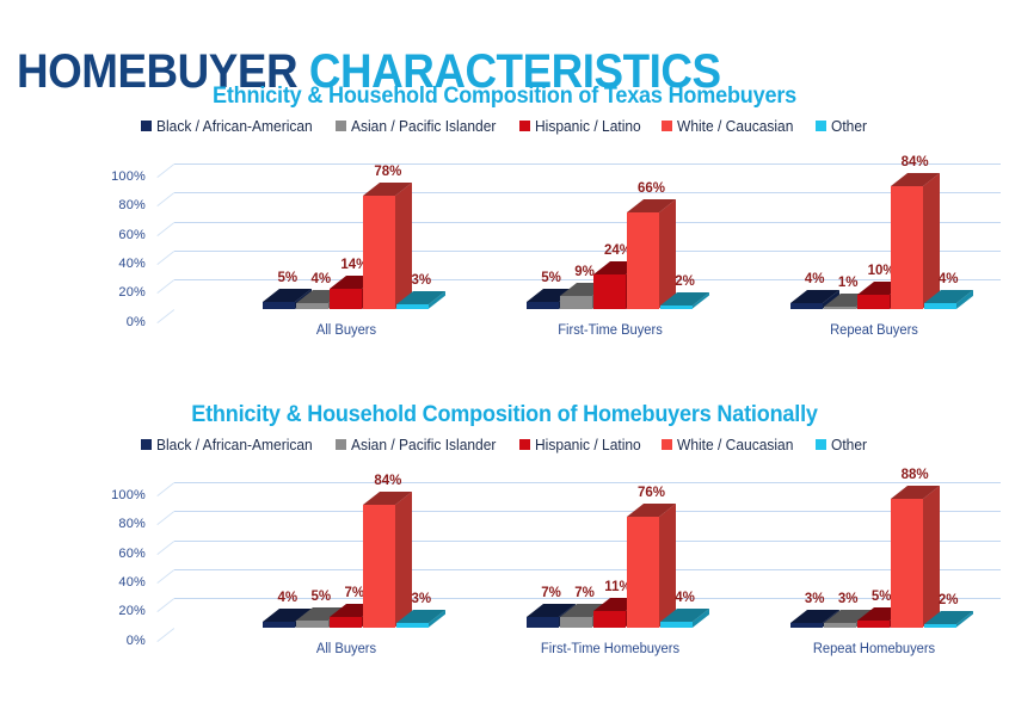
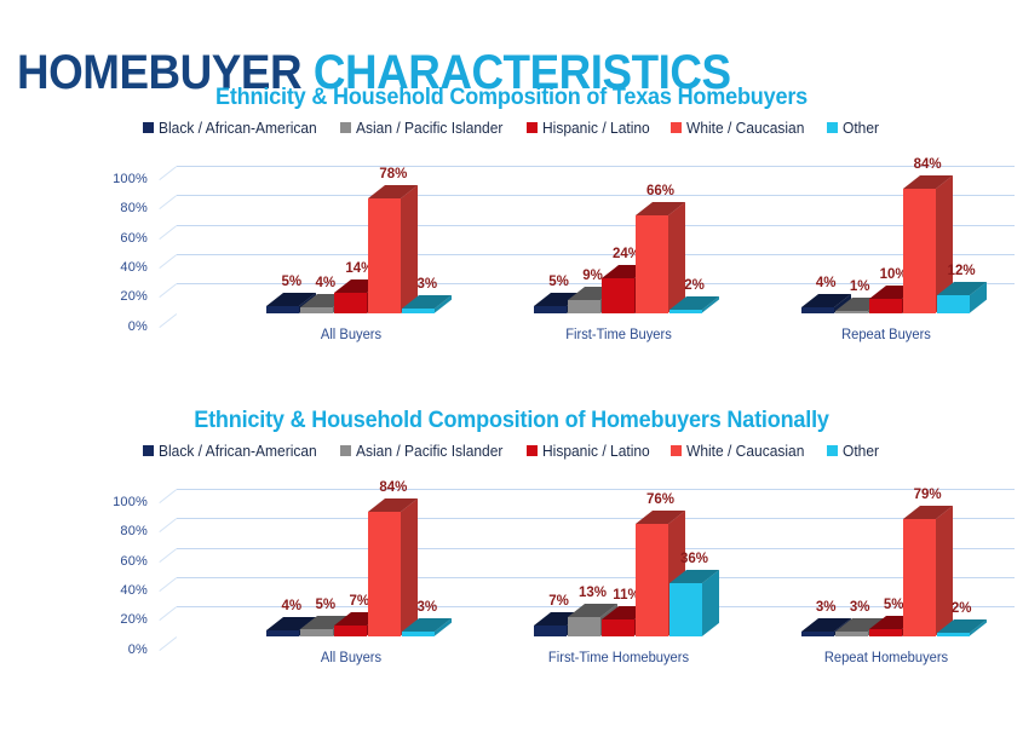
Ethnicity & Household Composition of Texas Homebuyers/Other/Repeat Buyers: 4% -> 12%
Ethnicity & Household Composition of Homebuyers Nationally/Asian / Pacific Islander/First-Time Homebuyers: 7% -> 13%
Ethnicity & Household Composition of Homebuyers Nationally/Other/First-Time Homebuyers: 4% -> 36%
Ethnicity & Household Composition of Homebuyers Nationally/White / Caucasian/Repeat Homebuyers: 88% -> 79%
